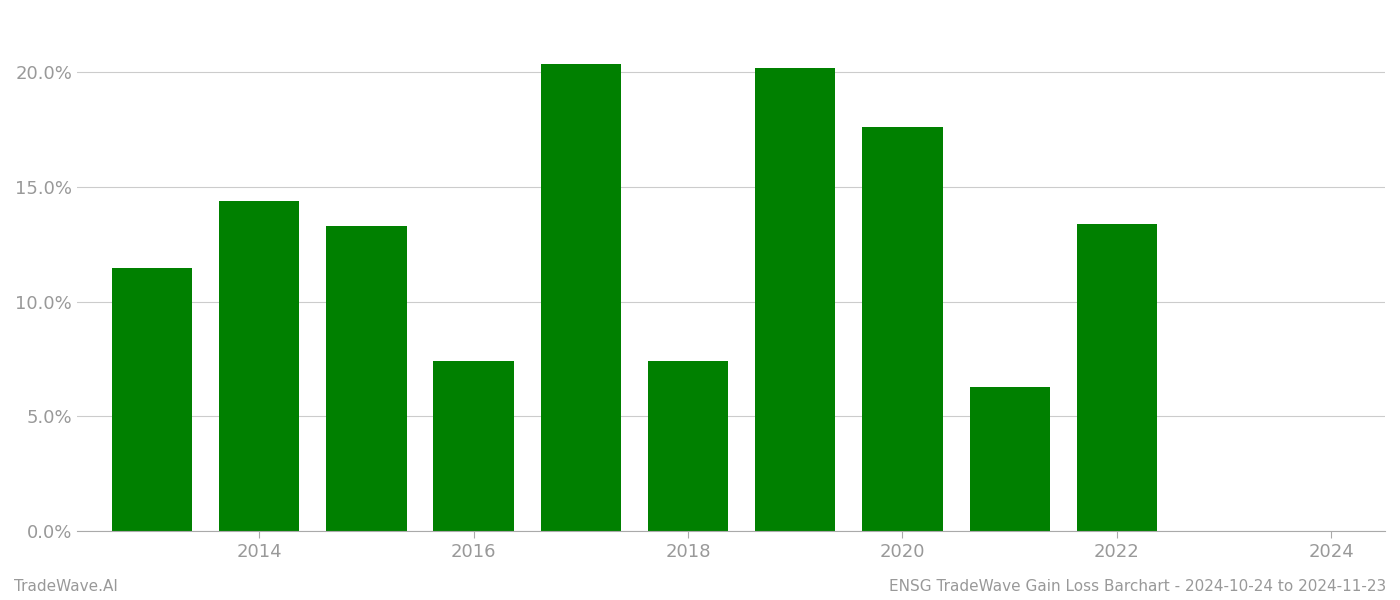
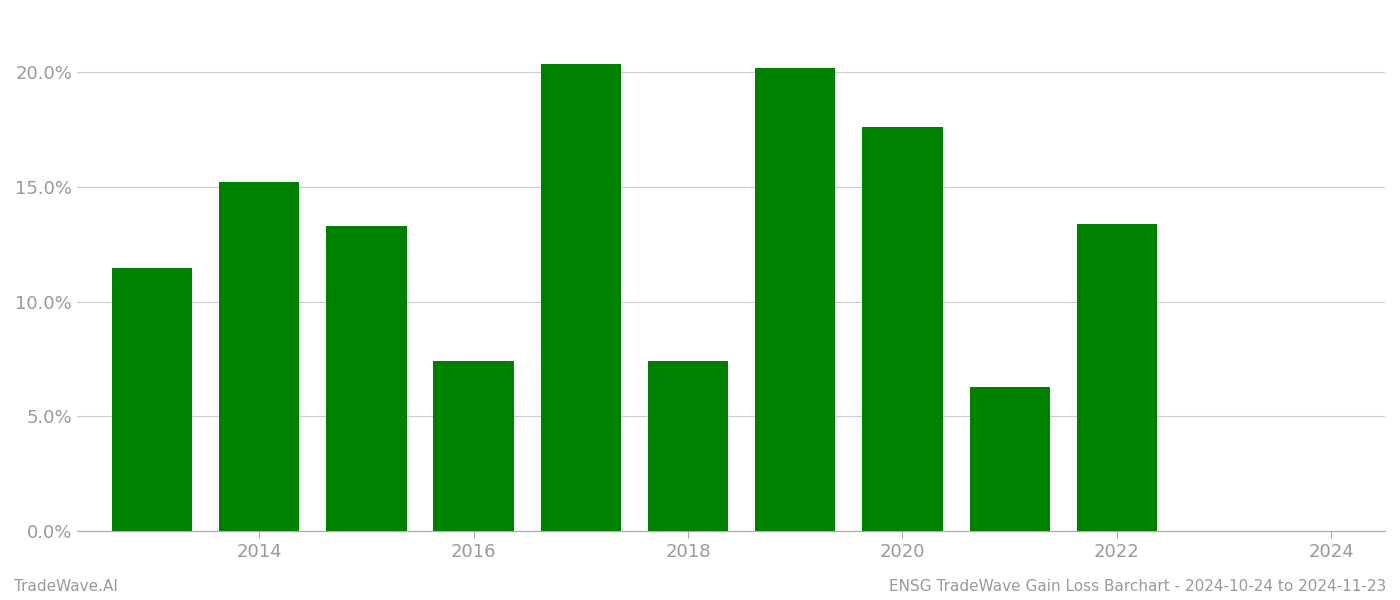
2014: 14.40% -> 15.20%
